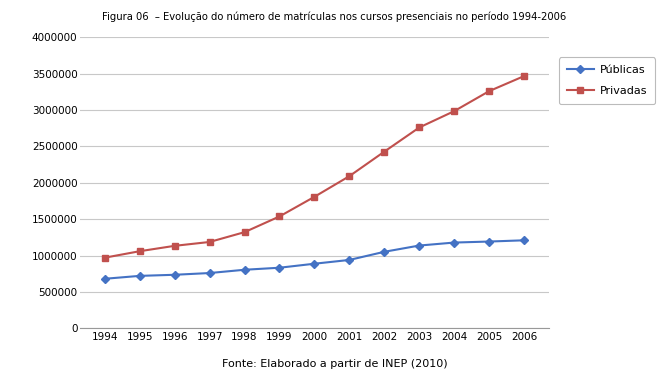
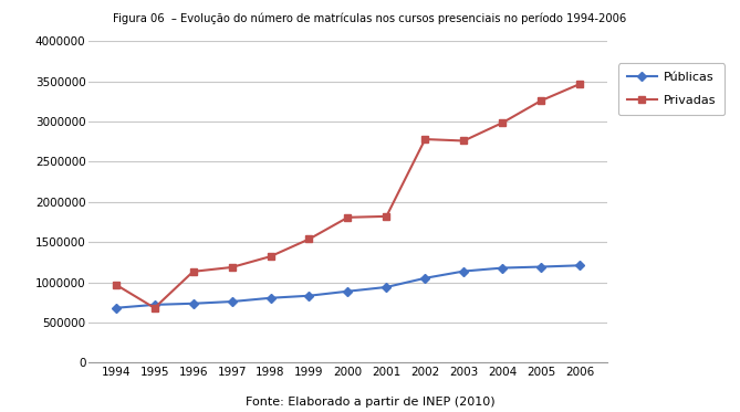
Privadas/1995: 1060000 -> 680000
Privadas/2001: 2090000 -> 1820000
Privadas/2002: 2430000 -> 2780000
